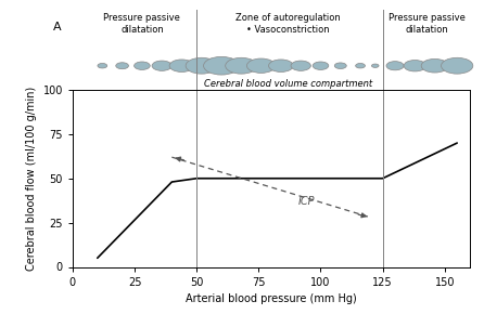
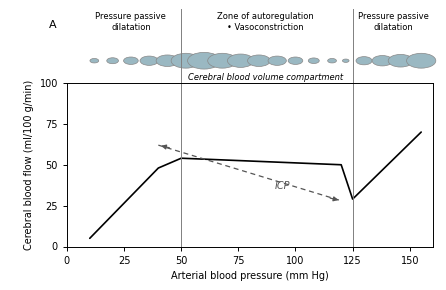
50: 50 -> 54
125: 50 -> 29
